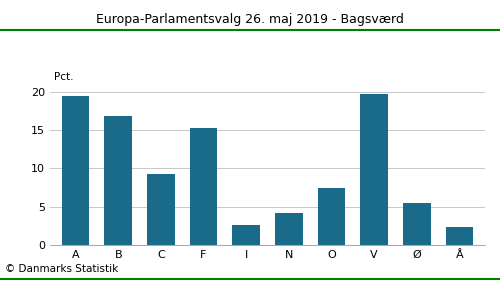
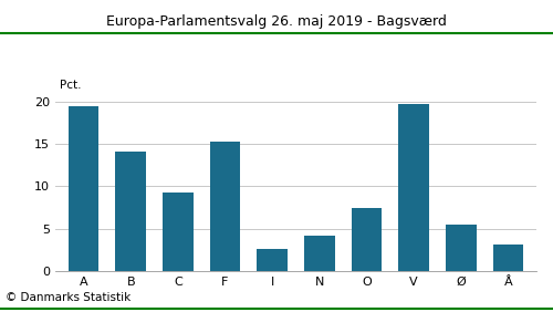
B: 16.8 -> 14.1
Å: 2.4 -> 3.2
